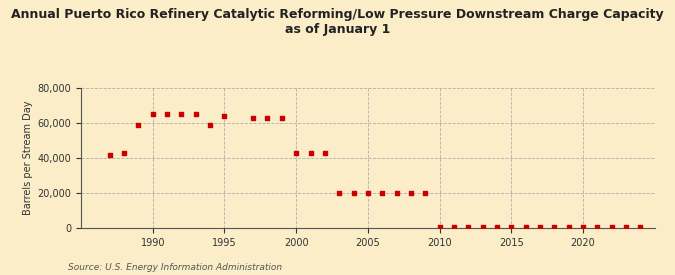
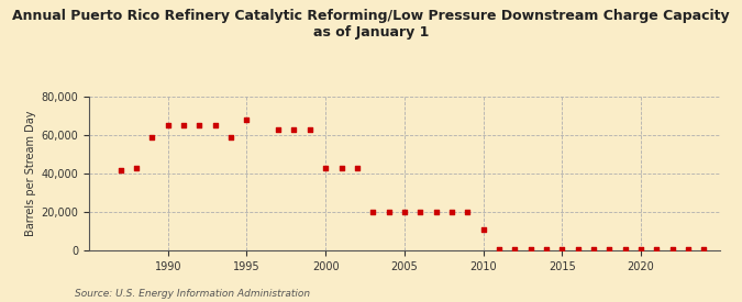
1995: 64,000 -> 68,000
2010: 0 -> 11,000
